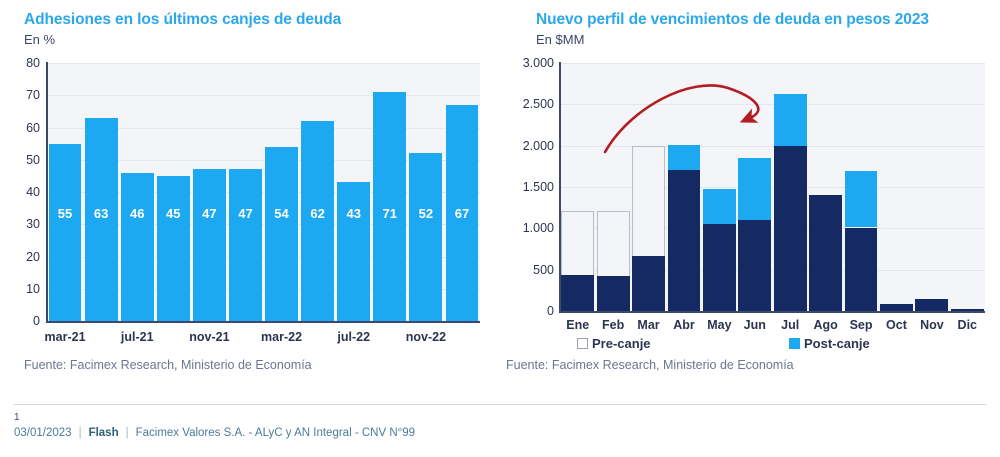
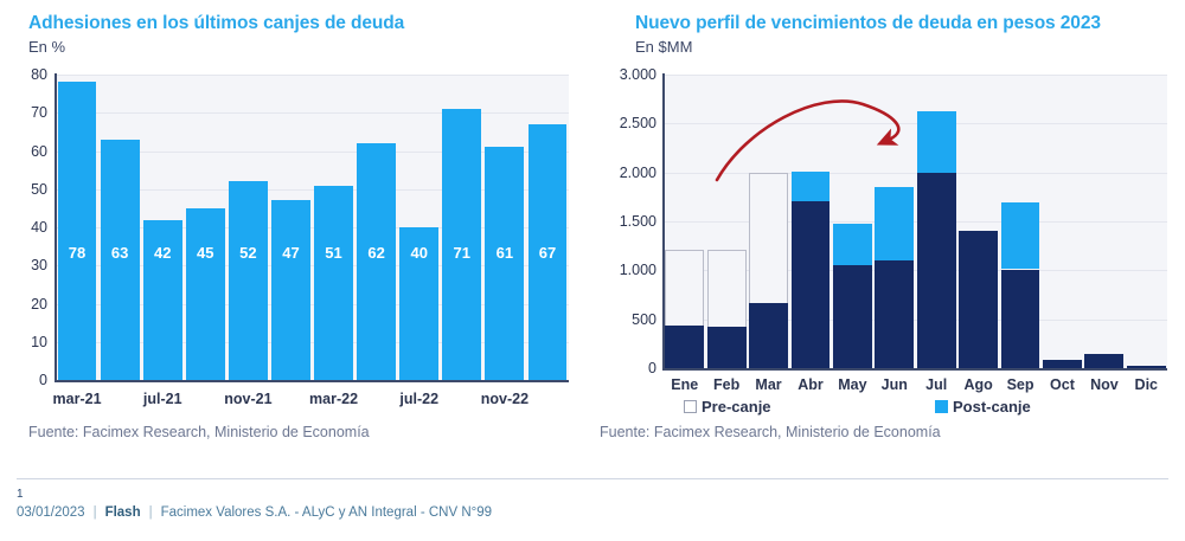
Adhesiones en los últimos canjes de deuda/mar-21: 55 -> 78
Adhesiones en los últimos canjes de deuda/jul-21: 46 -> 42
Adhesiones en los últimos canjes de deuda/nov-21: 47 -> 52
Adhesiones en los últimos canjes de deuda/mar-22: 54 -> 51
Adhesiones en los últimos canjes de deuda/jul-22: 43 -> 40
Adhesiones en los últimos canjes de deuda/nov-22: 52 -> 61
